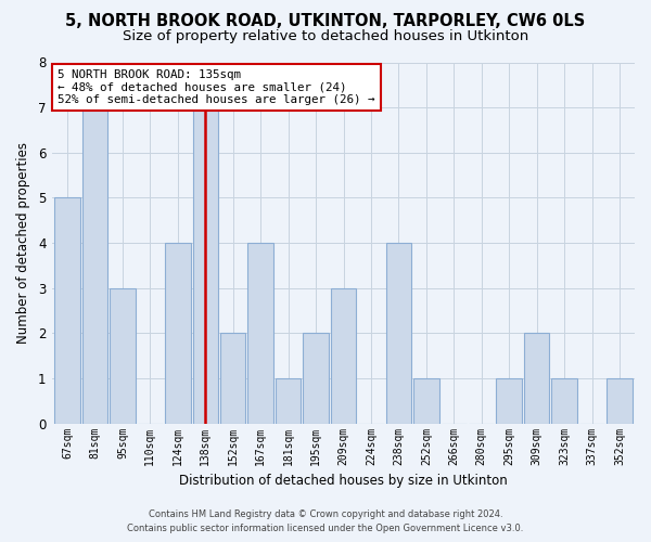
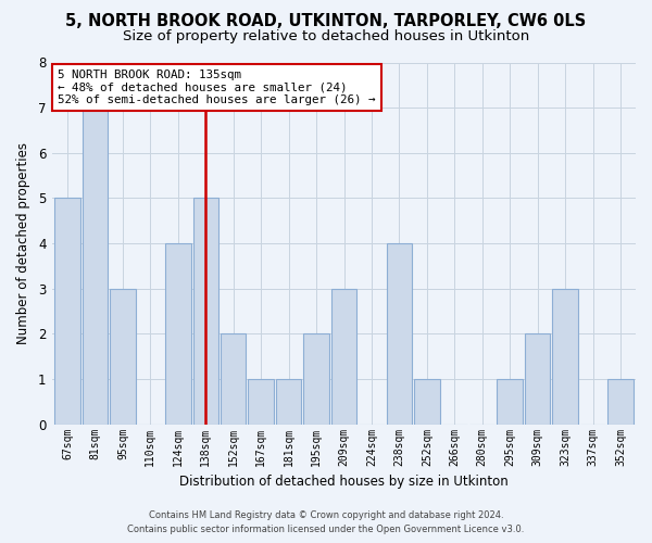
138sqm: 7 -> 5
167sqm: 4 -> 1
323sqm: 1 -> 3
